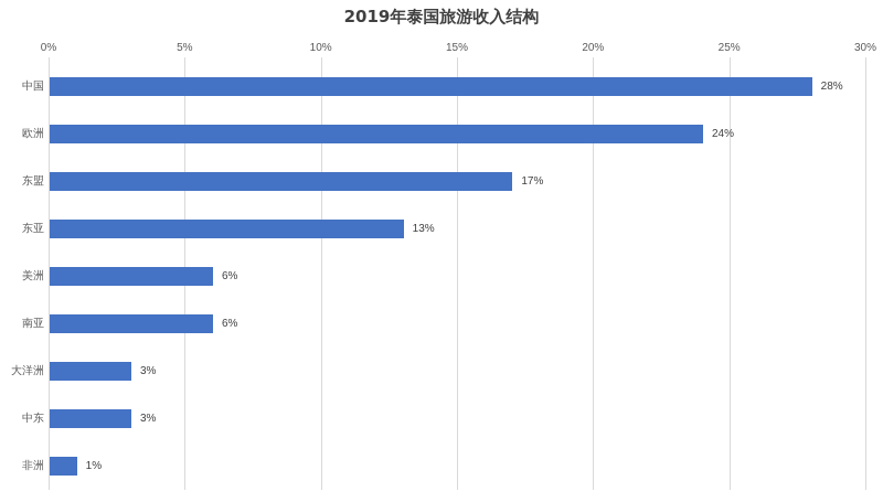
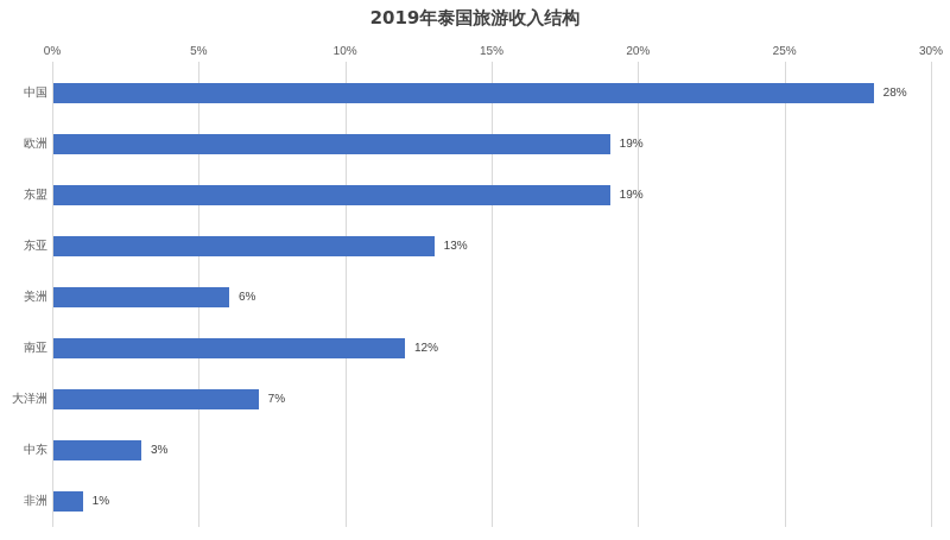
欧洲: 24% -> 19%
东盟: 17% -> 19%
南亚: 6% -> 12%
大洋洲: 3% -> 7%
